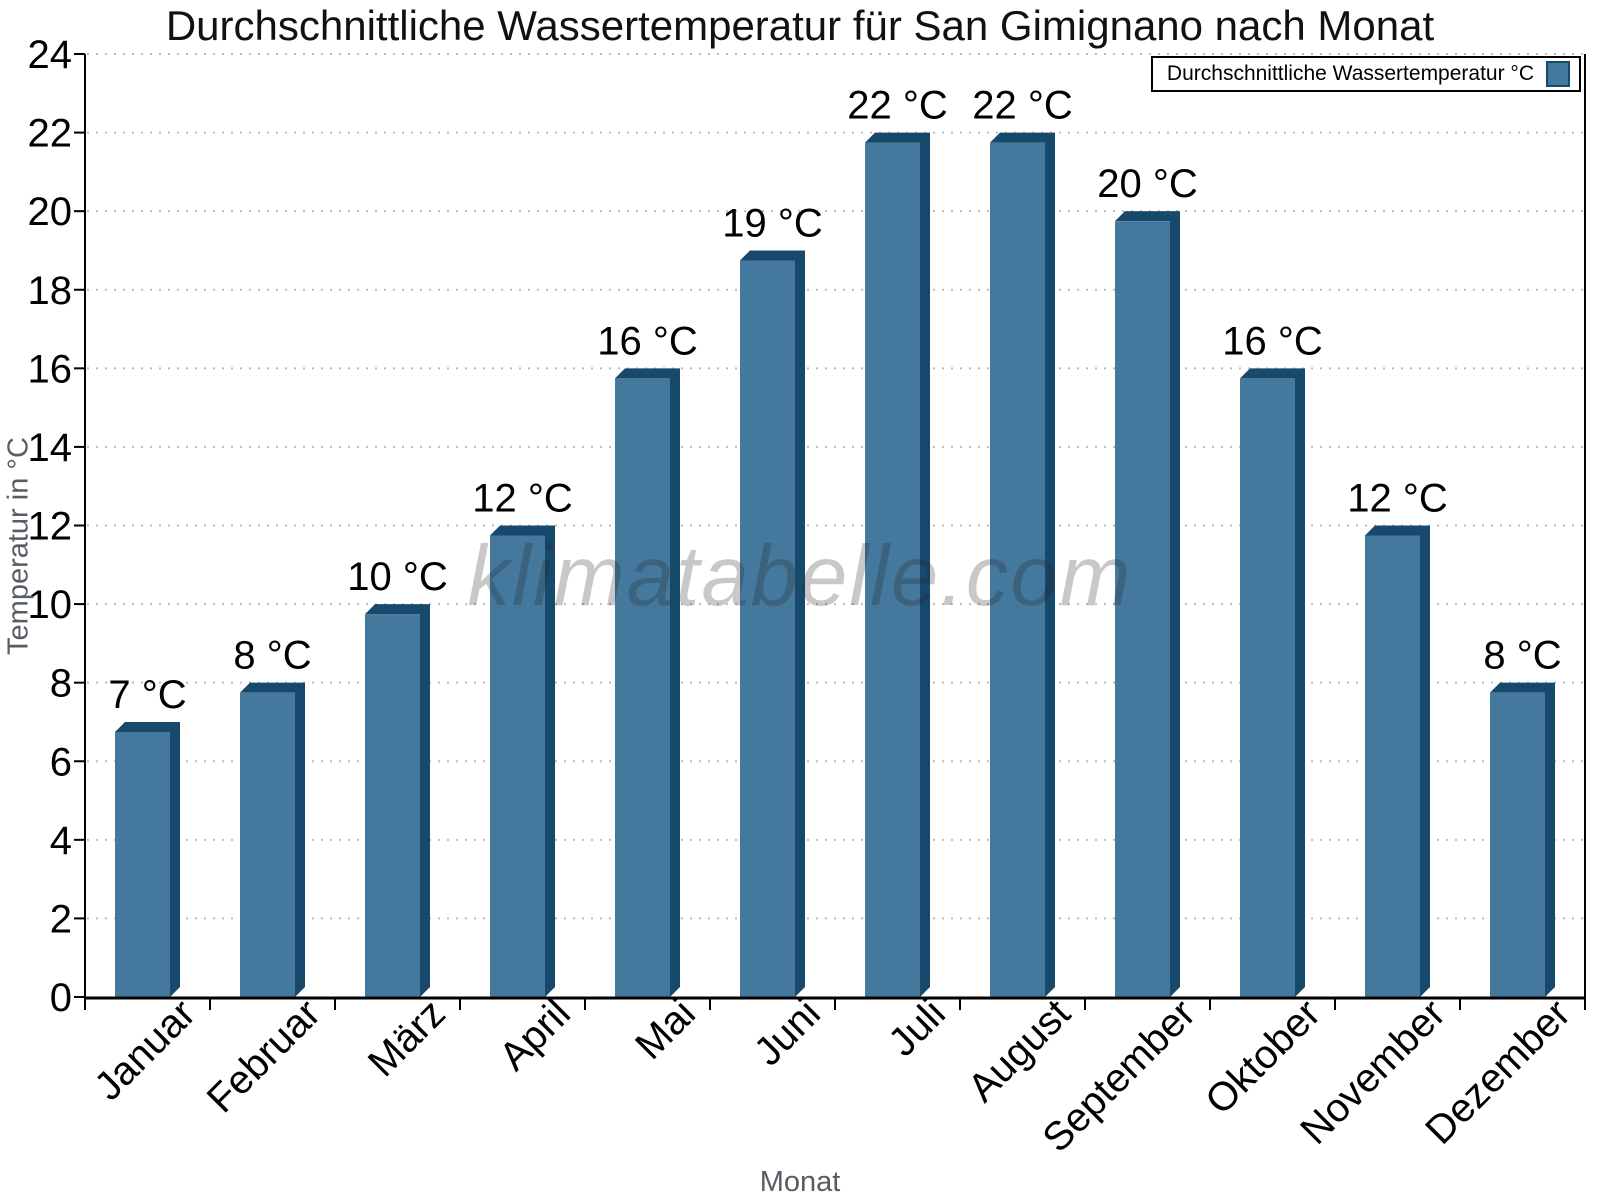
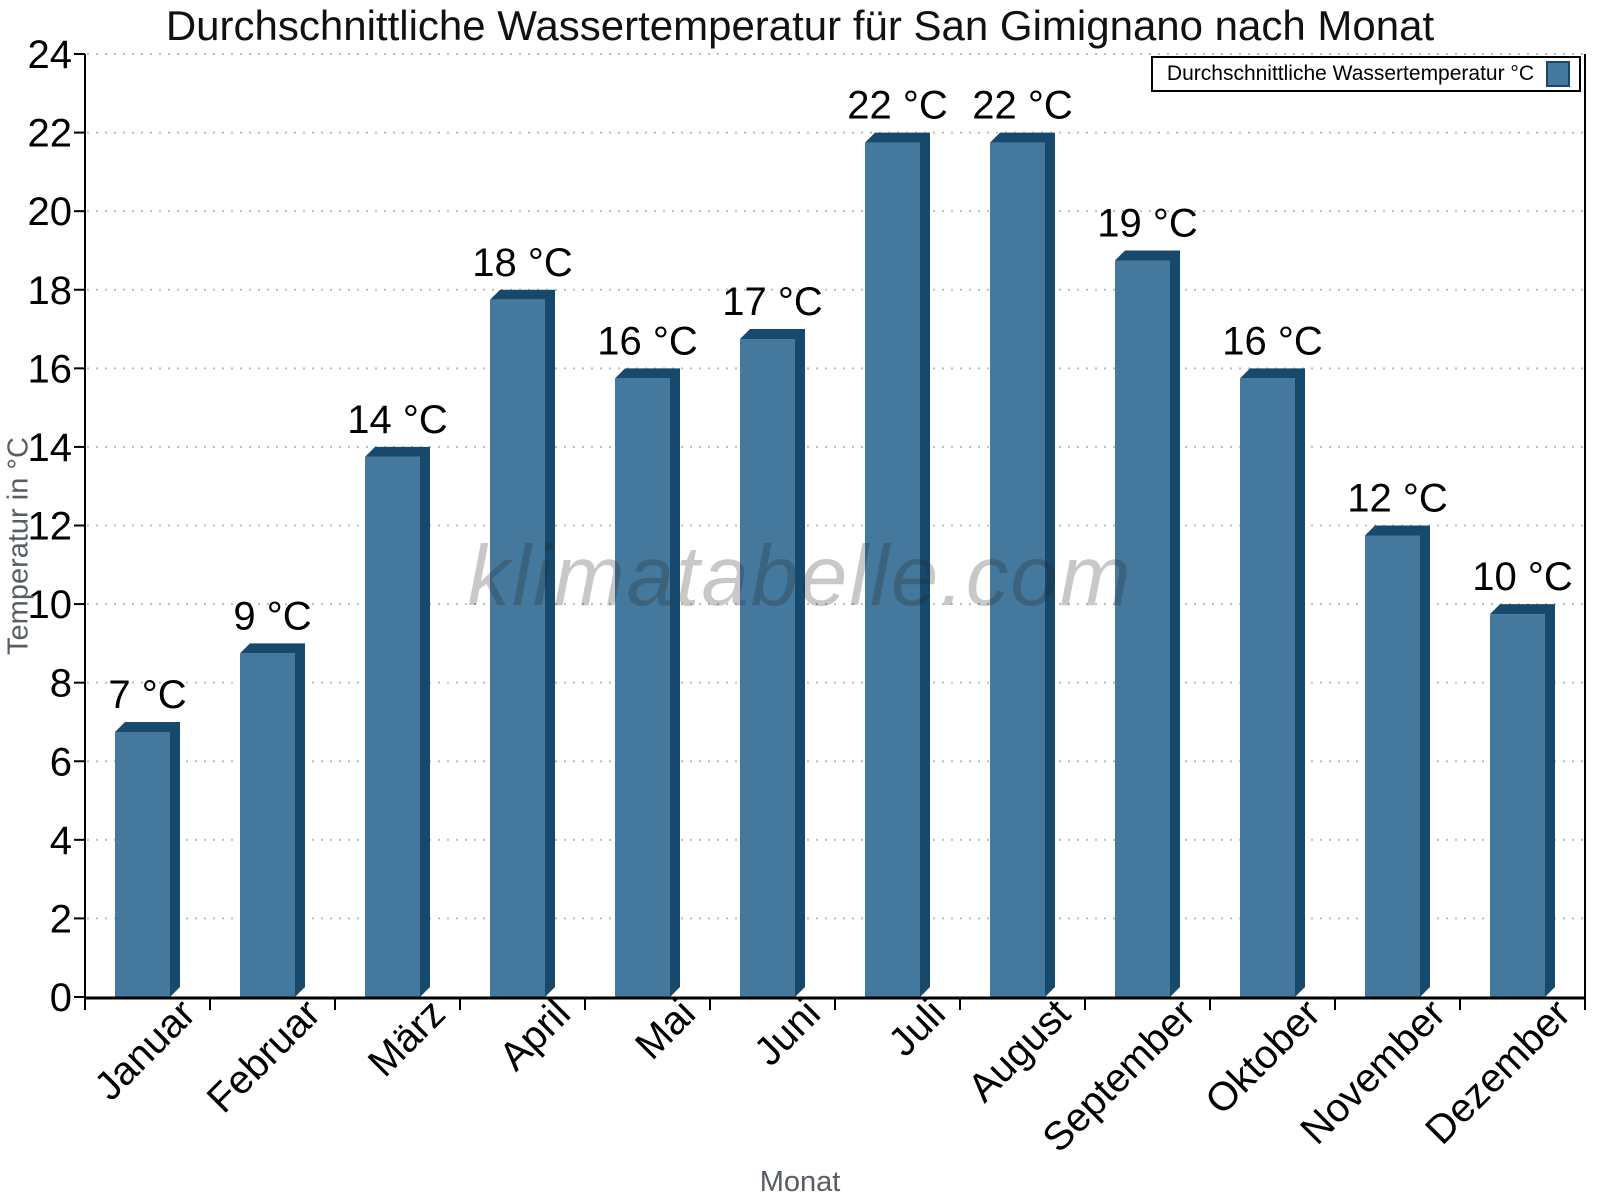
Februar: 8 -> 9
März: 10 -> 14
April: 12 -> 18
Juni: 19 -> 17
September: 20 -> 19
Dezember: 8 -> 10
